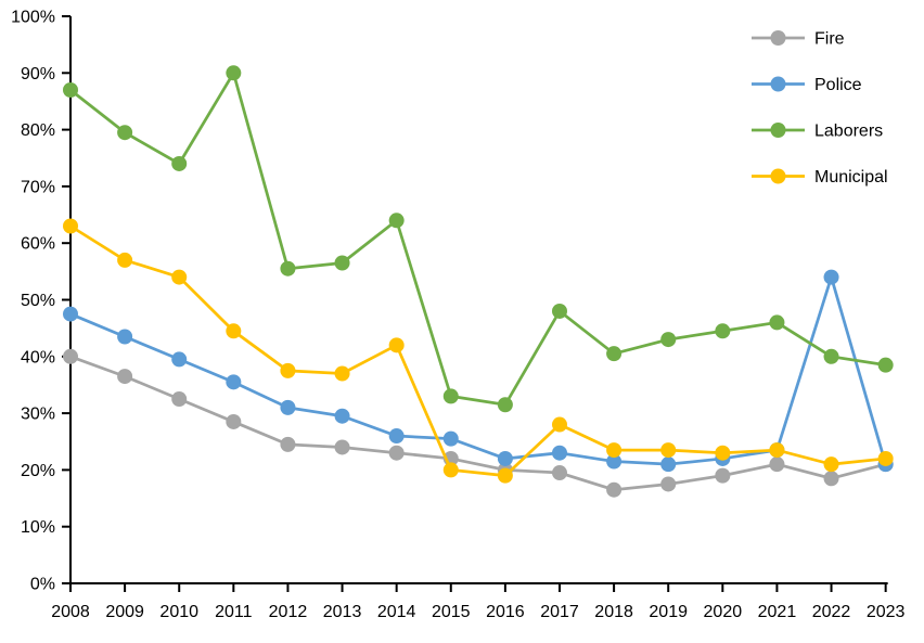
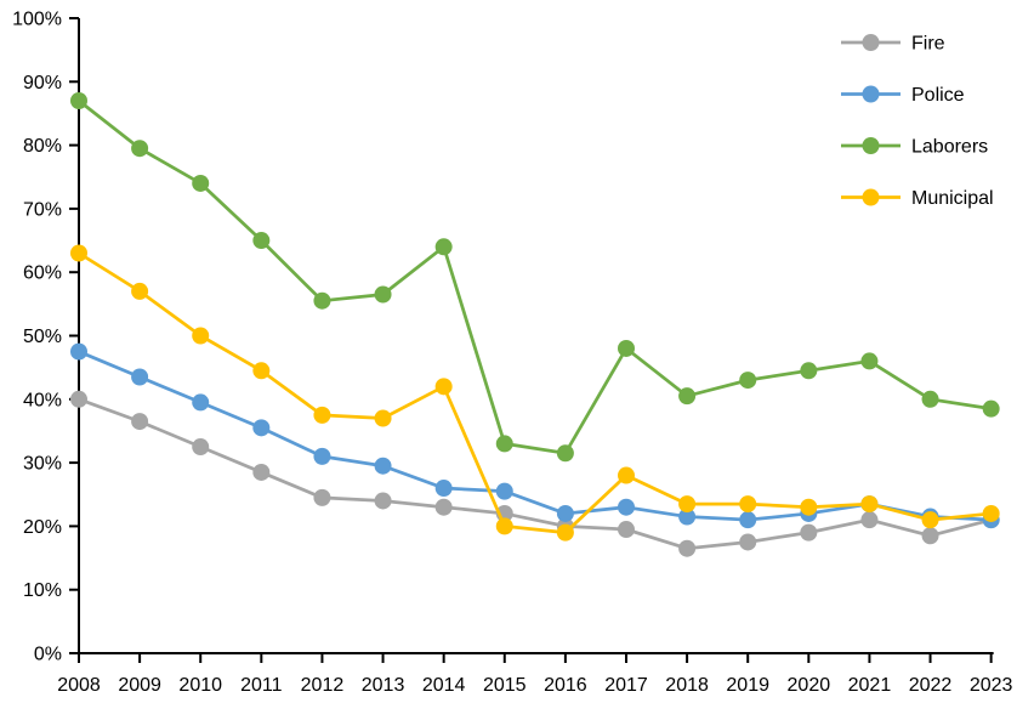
Municipal/2010: 54% -> 50%
Laborers/2011: 90% -> 65%
Police/2022: 54% -> 22%
